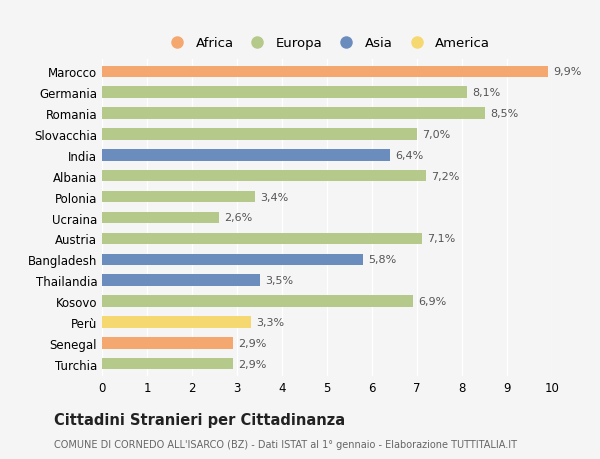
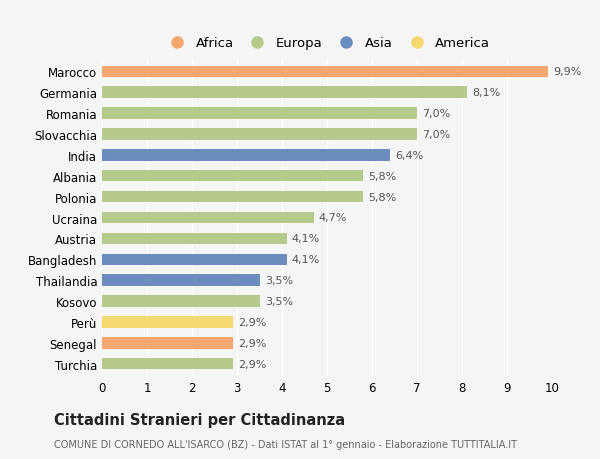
Romania: 8,5% -> 7,0%
Albania: 7,2% -> 5,8%
Polonia: 3,4% -> 5,8%
Ucraina: 2,6% -> 4,7%
Austria: 7,1% -> 4,1%
Bangladesh: 5,8% -> 4,1%
Kosovo: 6,9% -> 3,5%
Perù: 3,3% -> 2,9%
